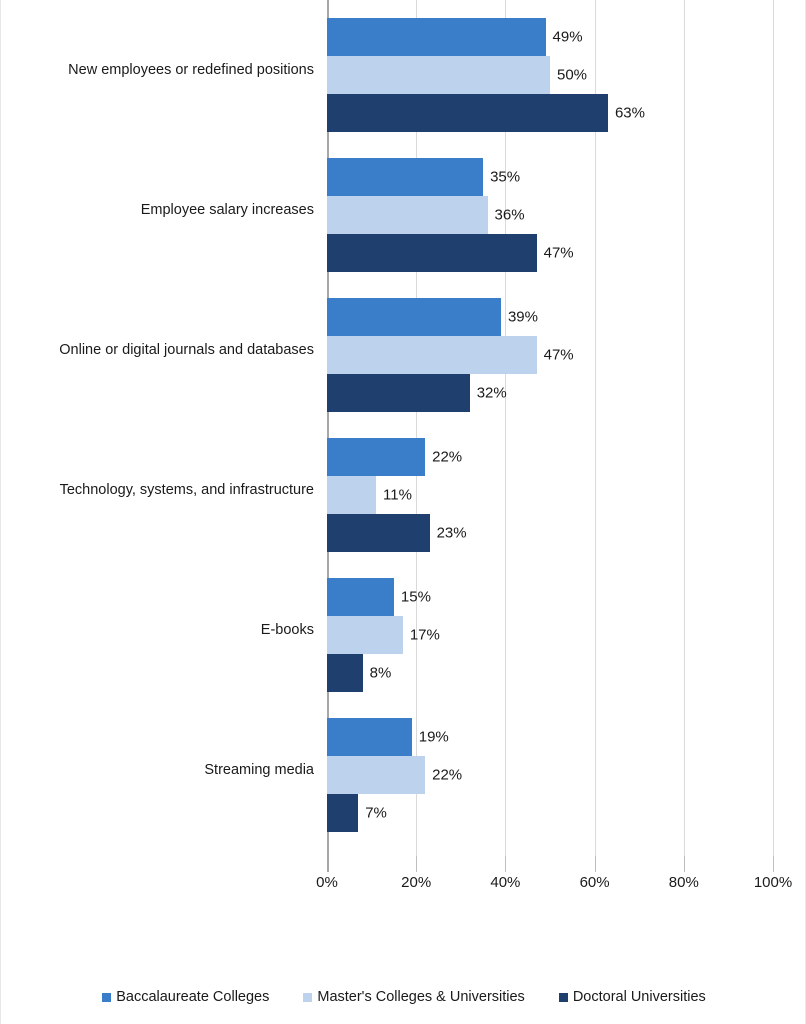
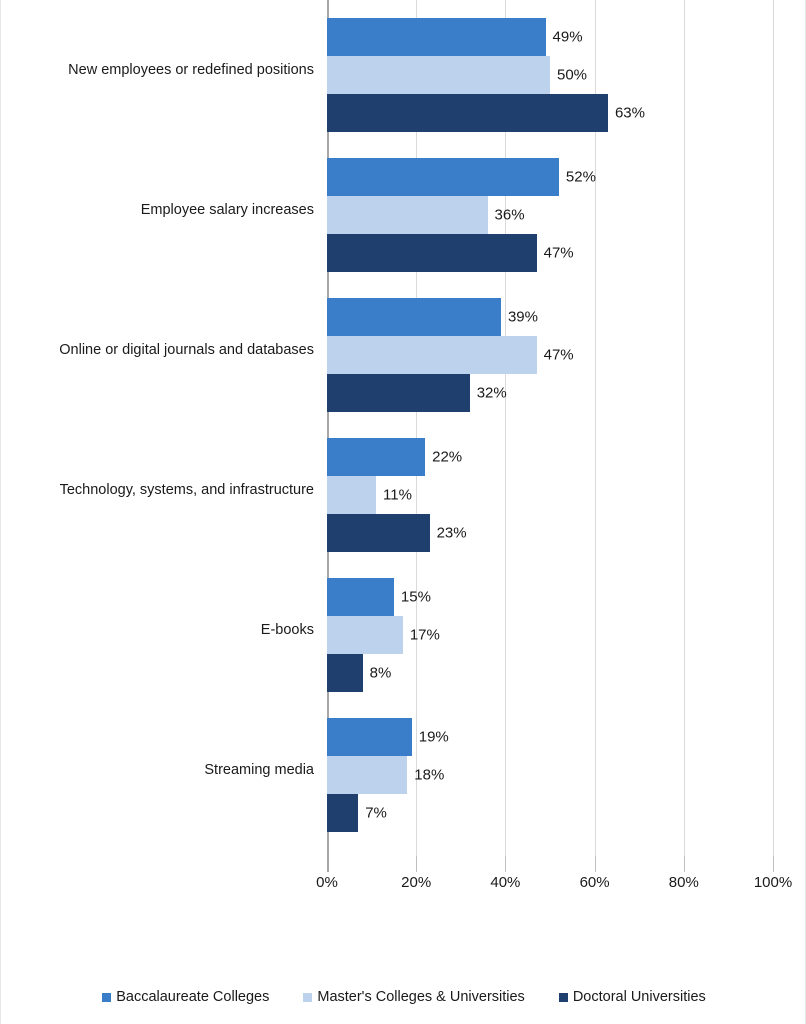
Baccalaureate Colleges/Employee salary increases: 35% -> 52%
Master's Colleges & Universities/Streaming media: 22% -> 18%
